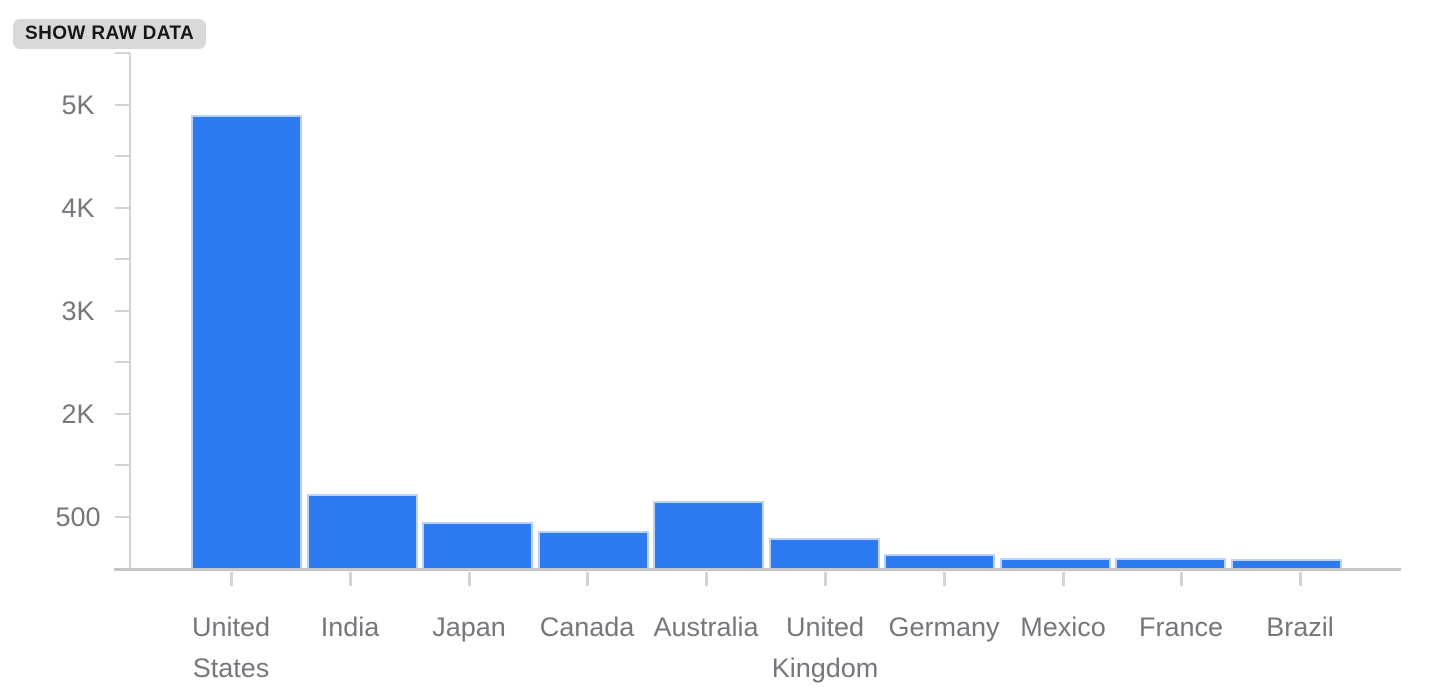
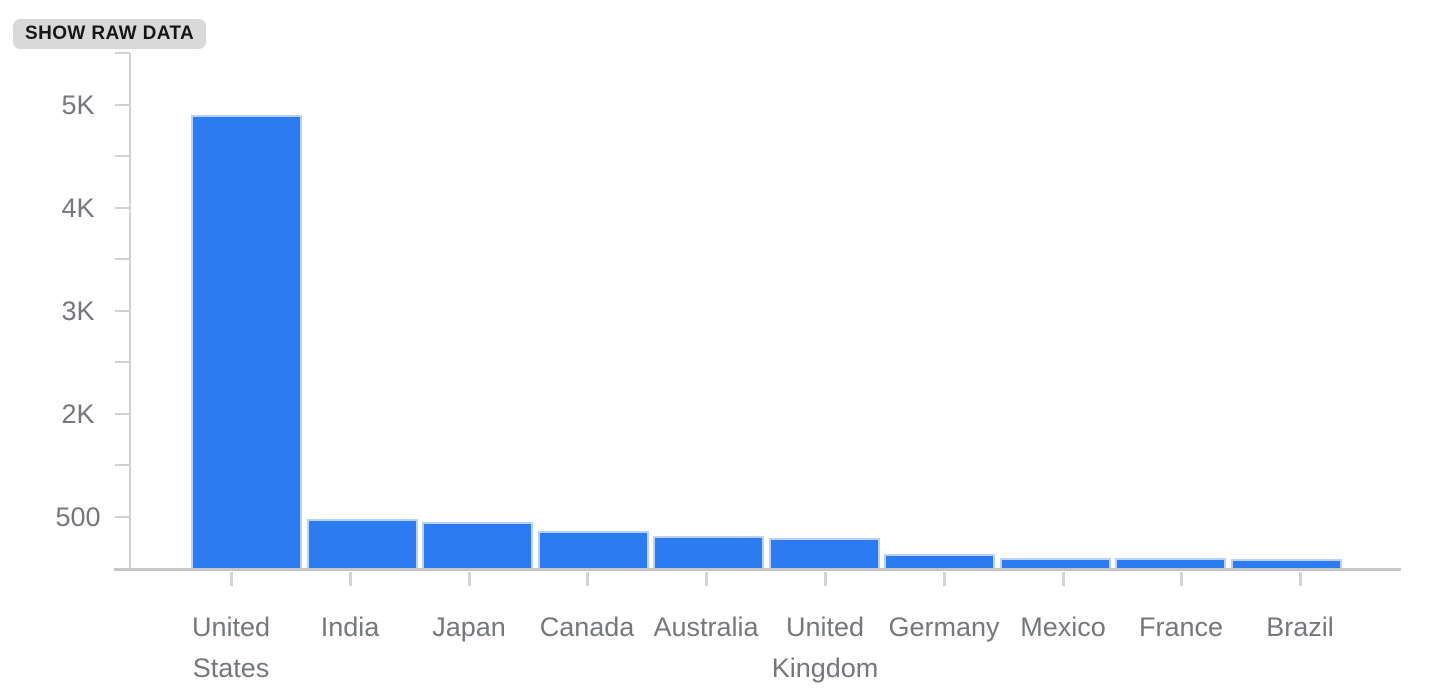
India: 0.83K -> 0.48K
Australia: 0.73K -> 0.31K
